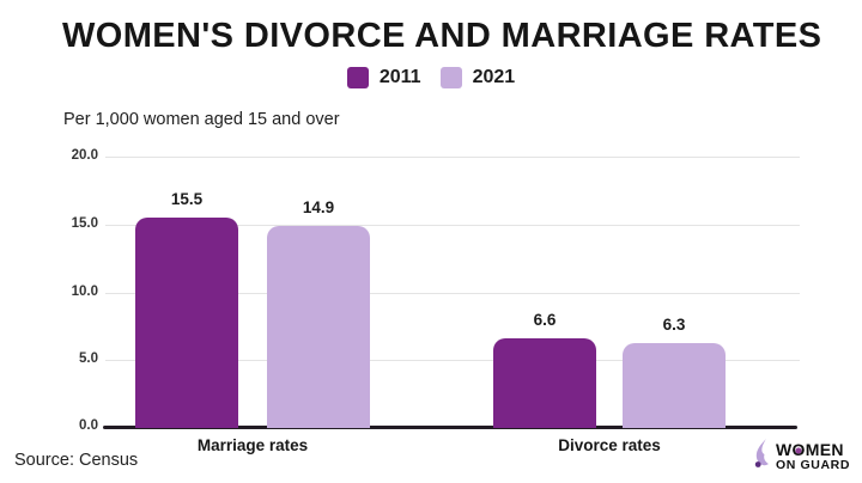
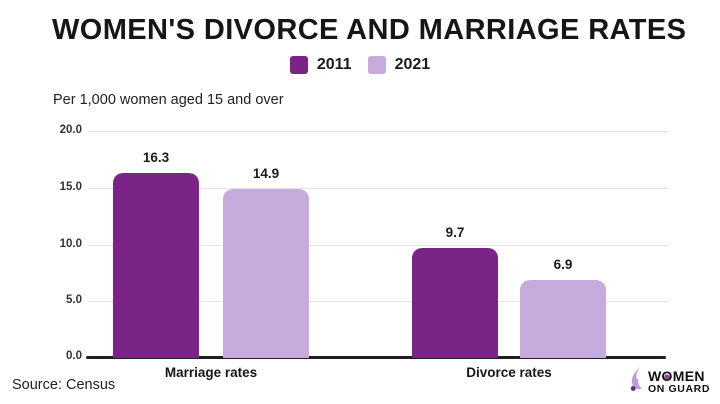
2011/Marriage rates: 15.5 -> 16.3
2011/Divorce rates: 6.6 -> 9.7
2021/Divorce rates: 6.3 -> 6.9
